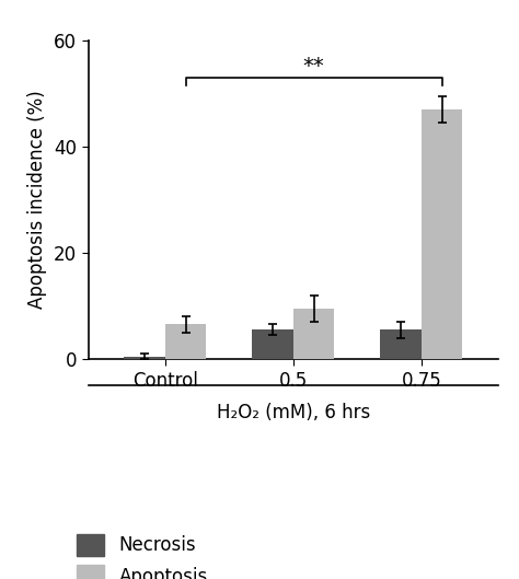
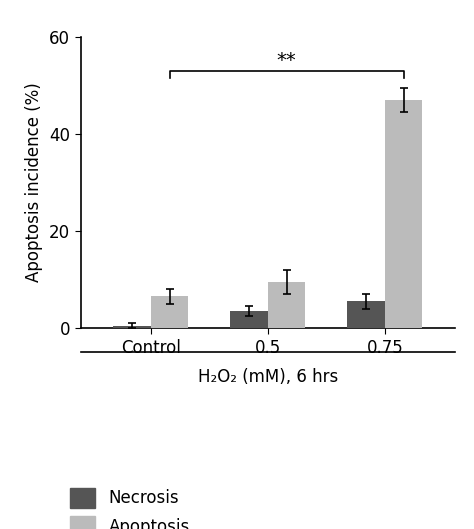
Necrosis/0.5: 5.5 -> 3.5
